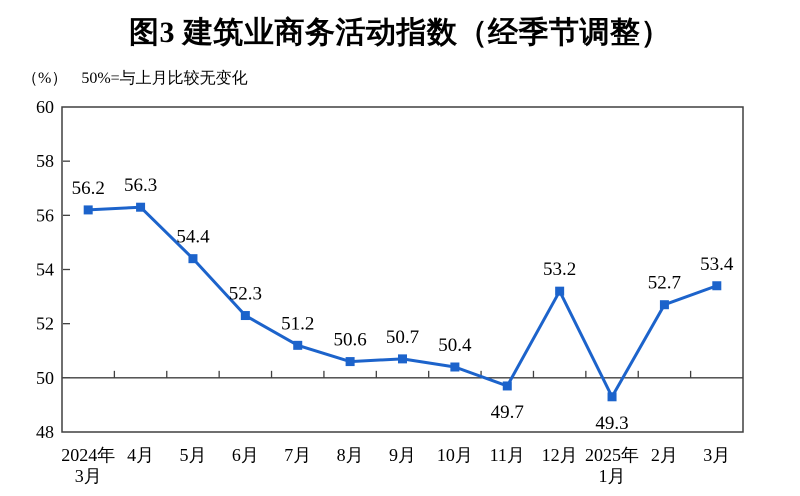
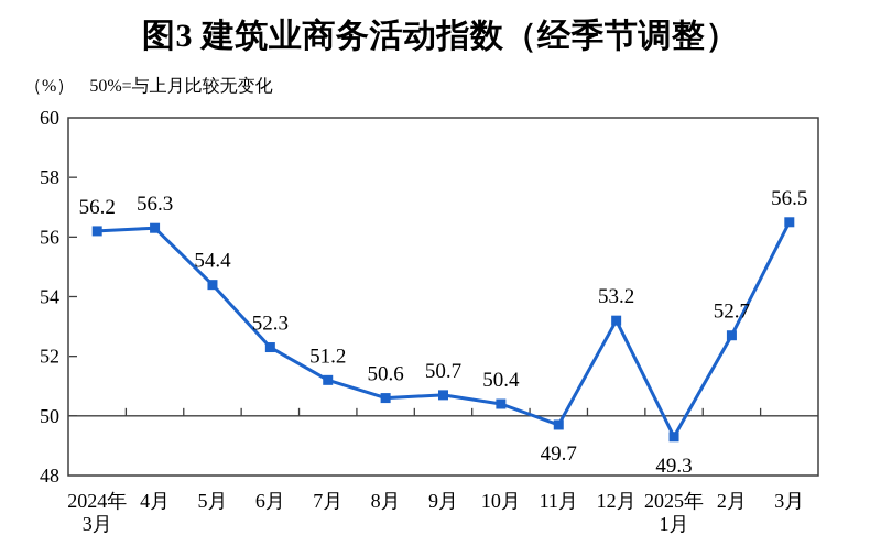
3月: 53.4 -> 56.5
